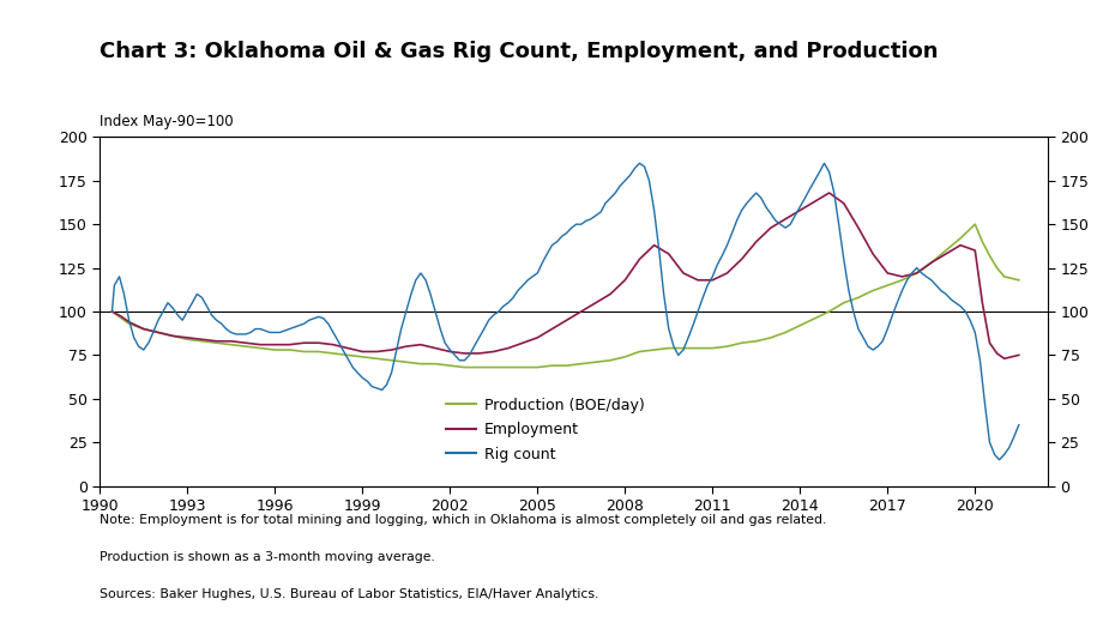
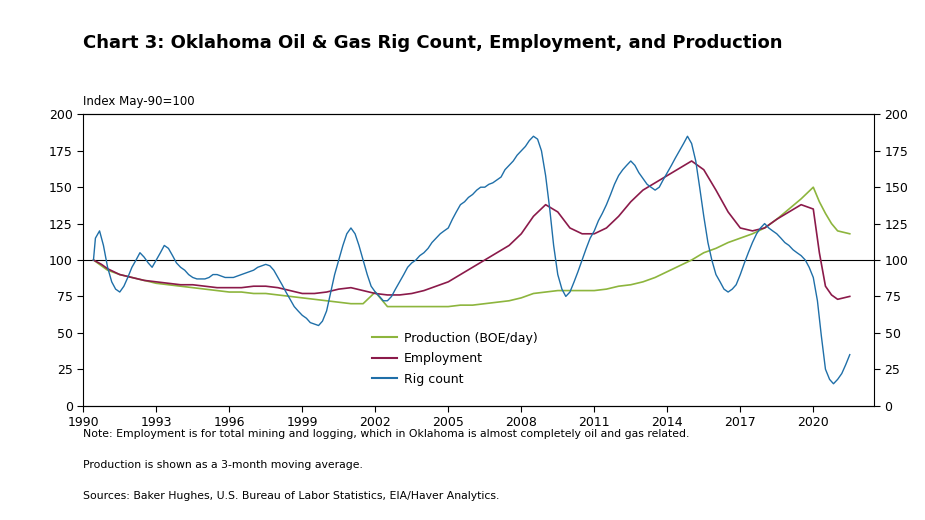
Production (BOE/day)/2002: 69 -> 78
